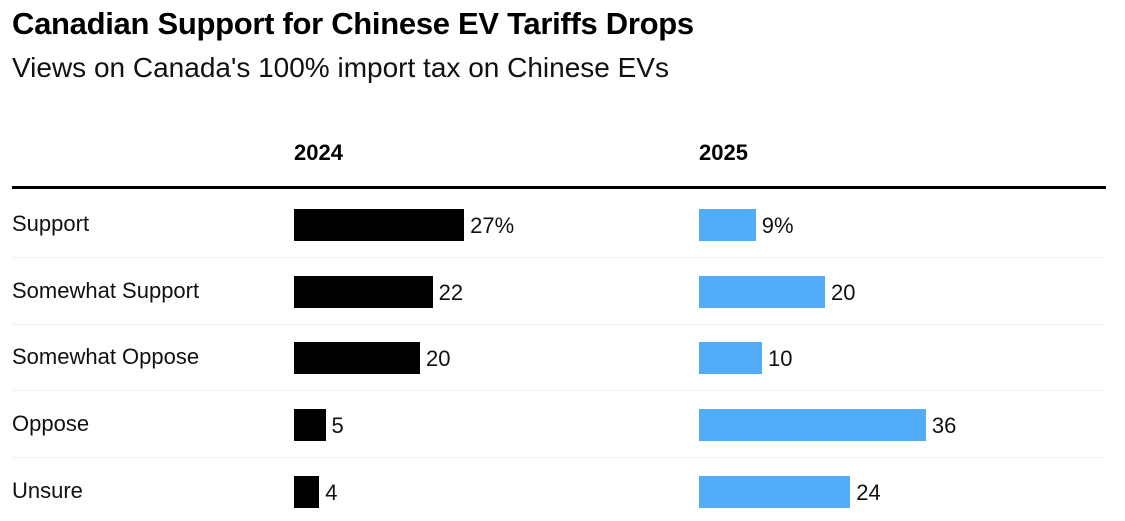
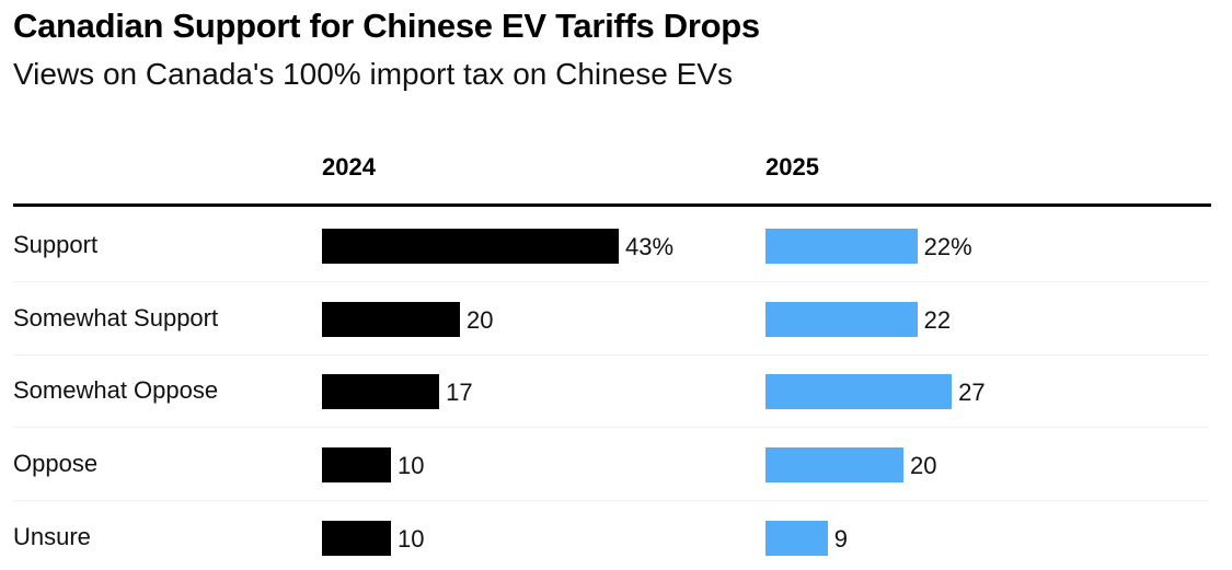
2024/Support: 27% -> 43%
2025/Support: 9% -> 22%
2024/Somewhat Support: 22 -> 20
2025/Somewhat Support: 20 -> 22
2024/Somewhat Oppose: 20 -> 17
2025/Somewhat Oppose: 10 -> 27
2024/Oppose: 5 -> 10
2025/Oppose: 36 -> 20
2024/Unsure: 4 -> 10
2025/Unsure: 24 -> 9
